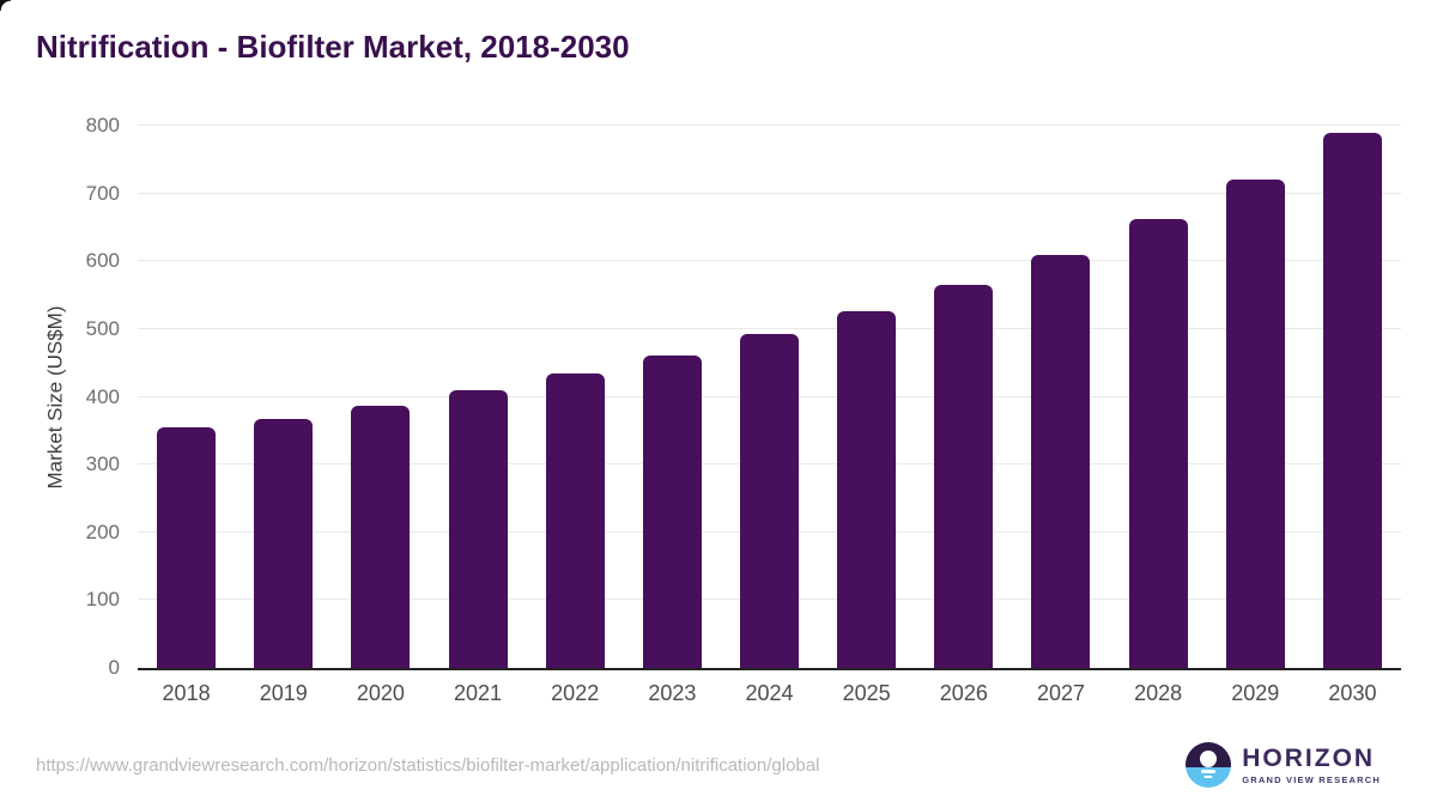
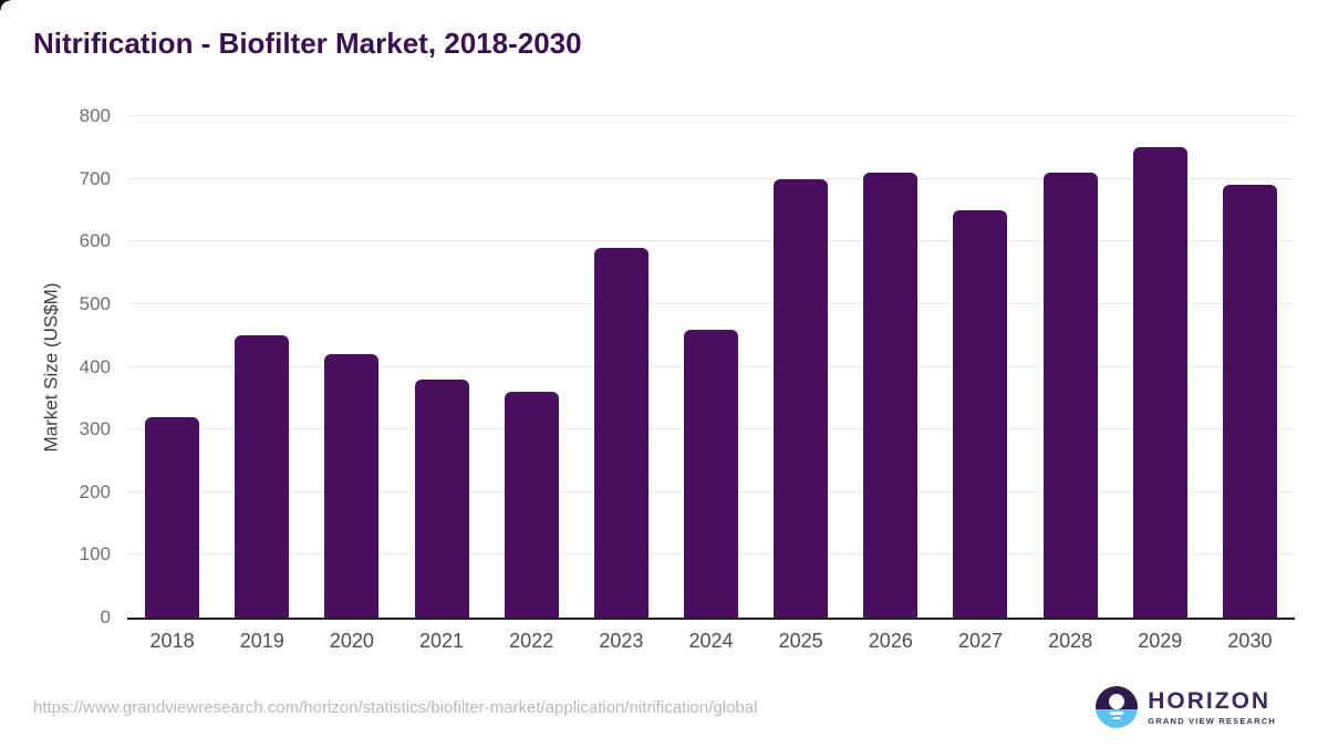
2018: 360 -> 320
2019: 370 -> 450
2020: 390 -> 420
2021: 410 -> 380
2022: 440 -> 360
2023: 460 -> 590
2024: 490 -> 460
2025: 530 -> 700
2026: 560 -> 710
2027: 610 -> 650
2028: 660 -> 710
2029: 720 -> 750
2030: 790 -> 690
